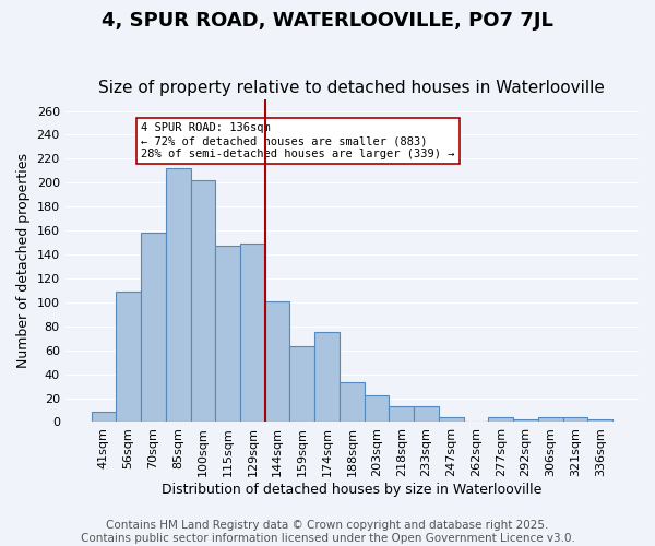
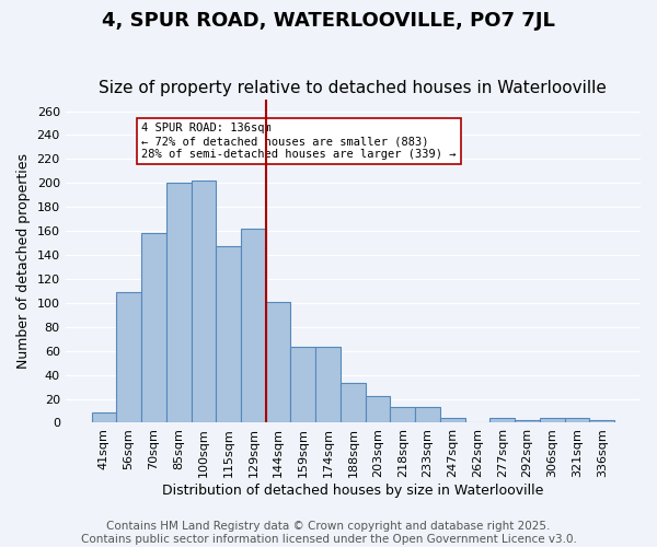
85sqm: 212 -> 200
129sqm: 149 -> 162
174sqm: 75 -> 63
